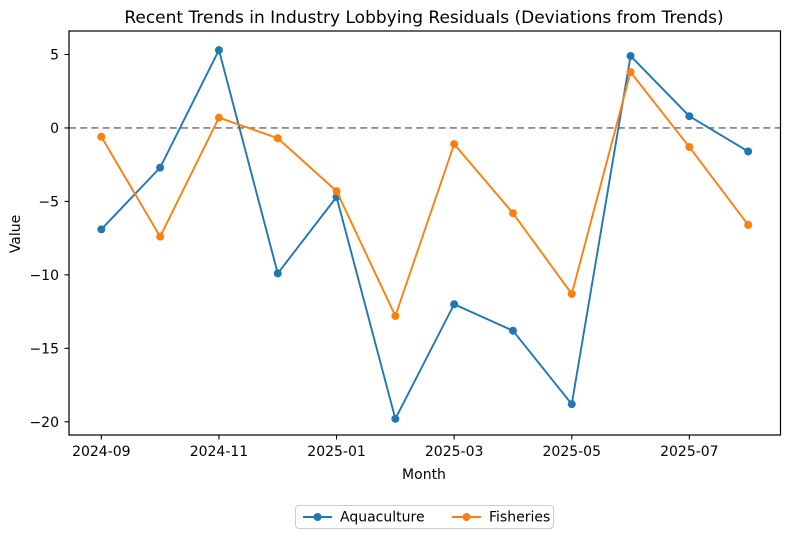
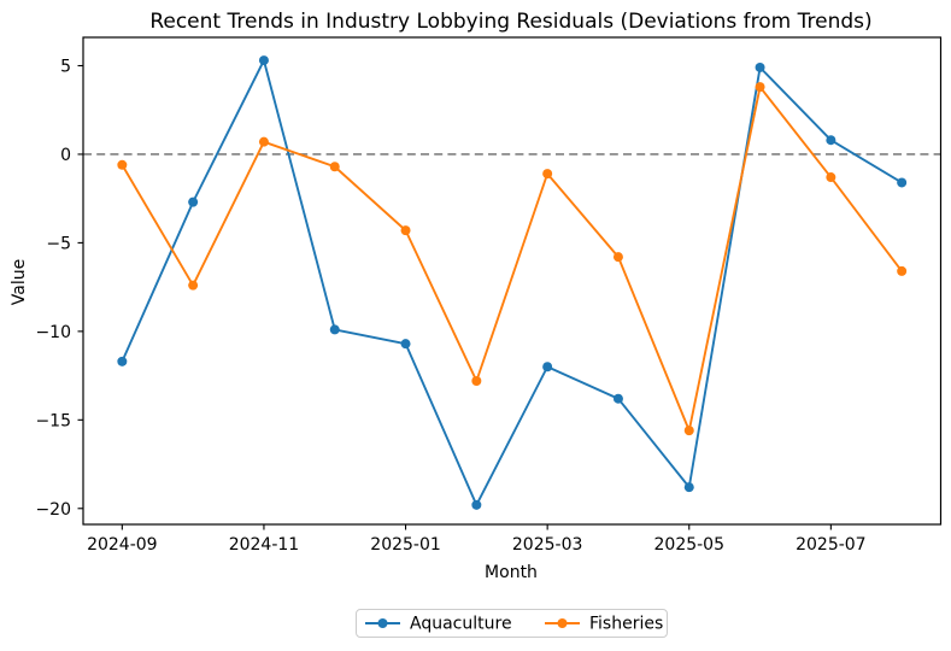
Aquaculture/2024-09: -6.9 -> -11.7
Aquaculture/2025-01: -4.7 -> -10.7
Fisheries/2025-05: -11.3 -> -15.6
